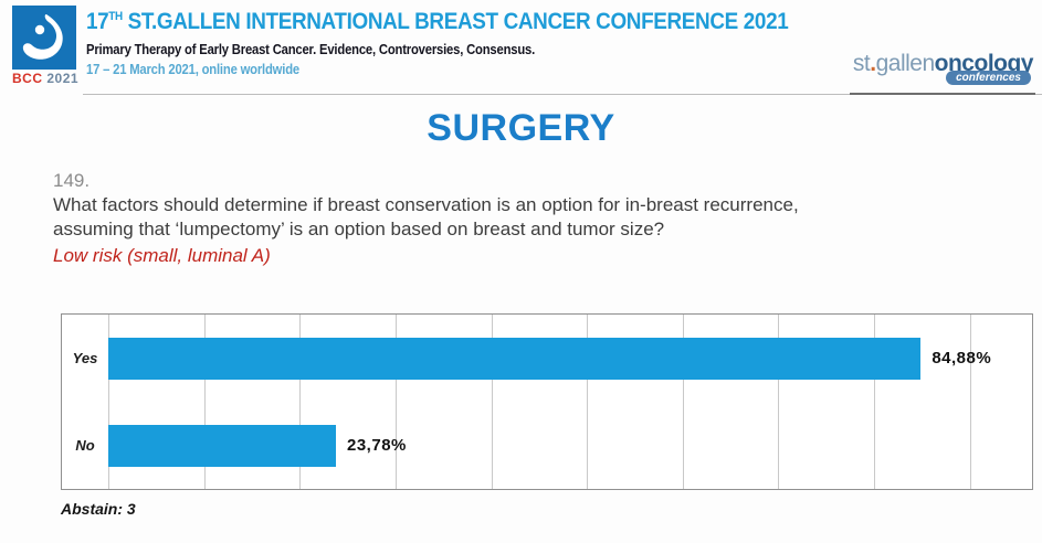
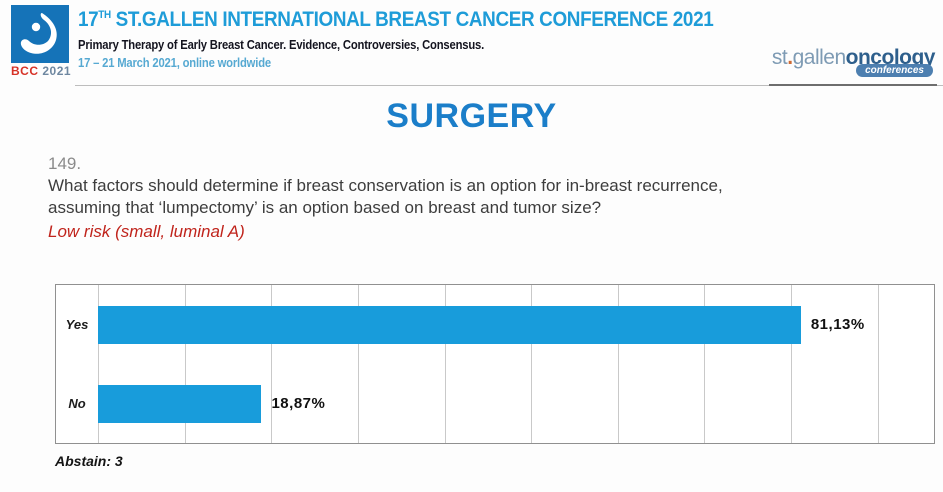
Yes: 84,88% -> 81,13%
No: 23,78% -> 18,87%
